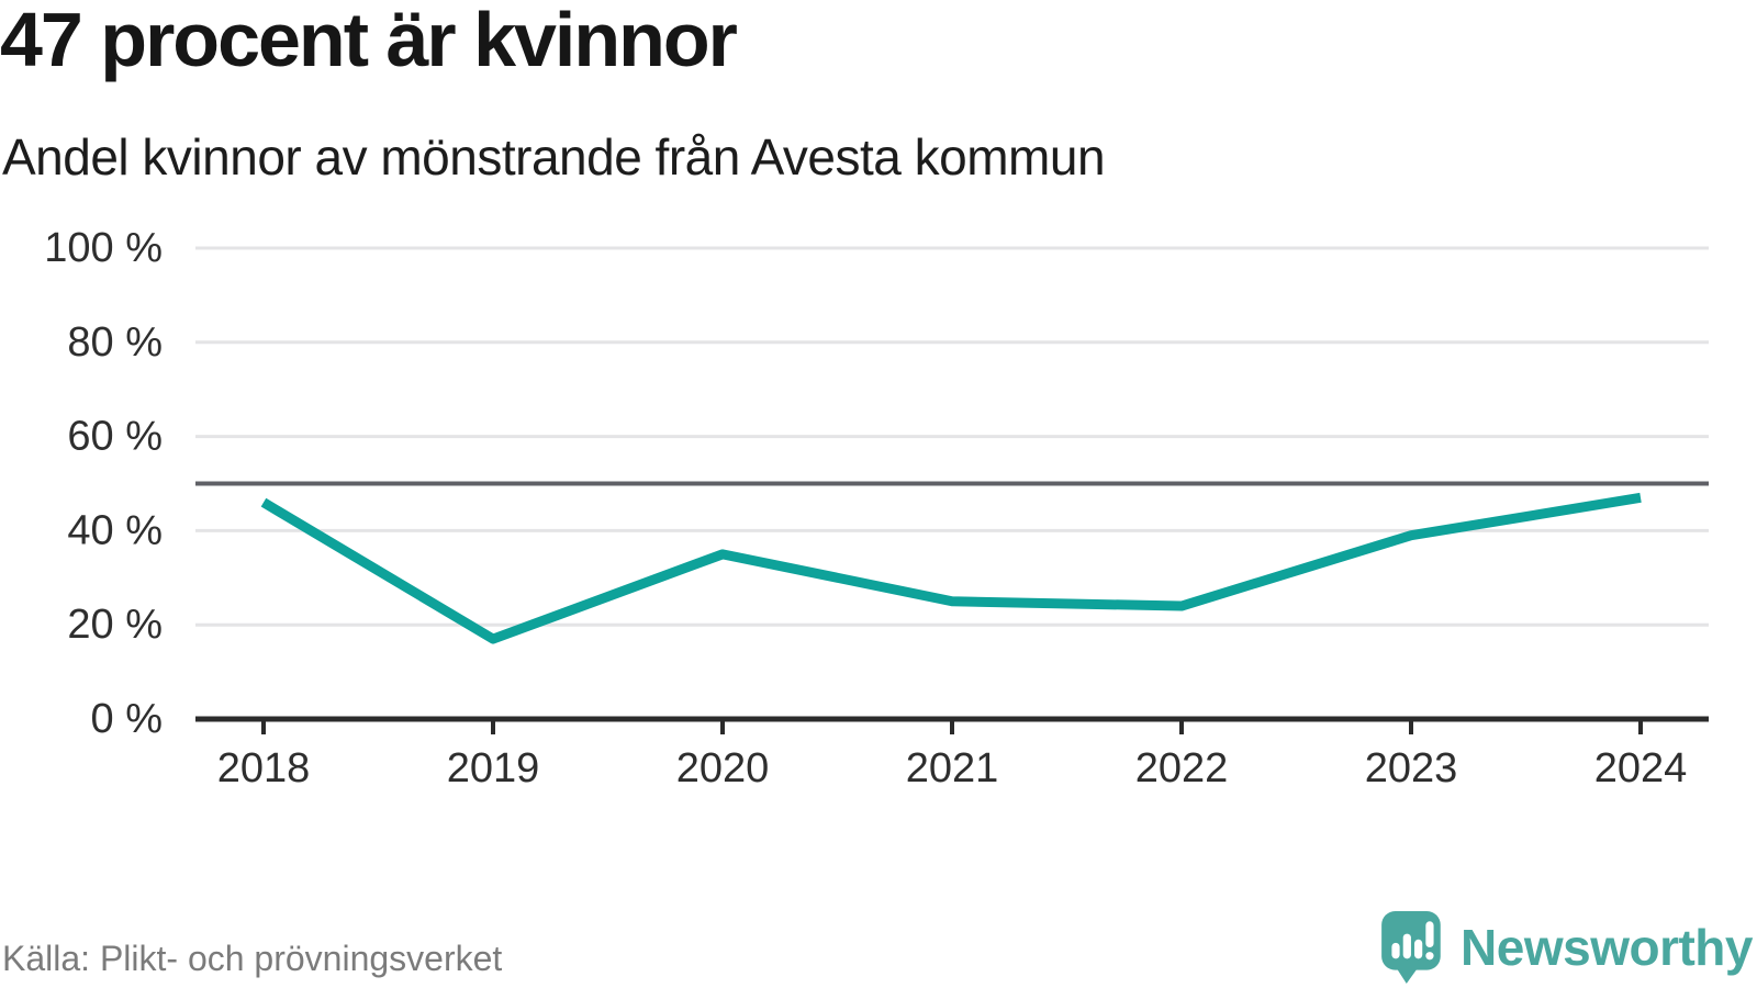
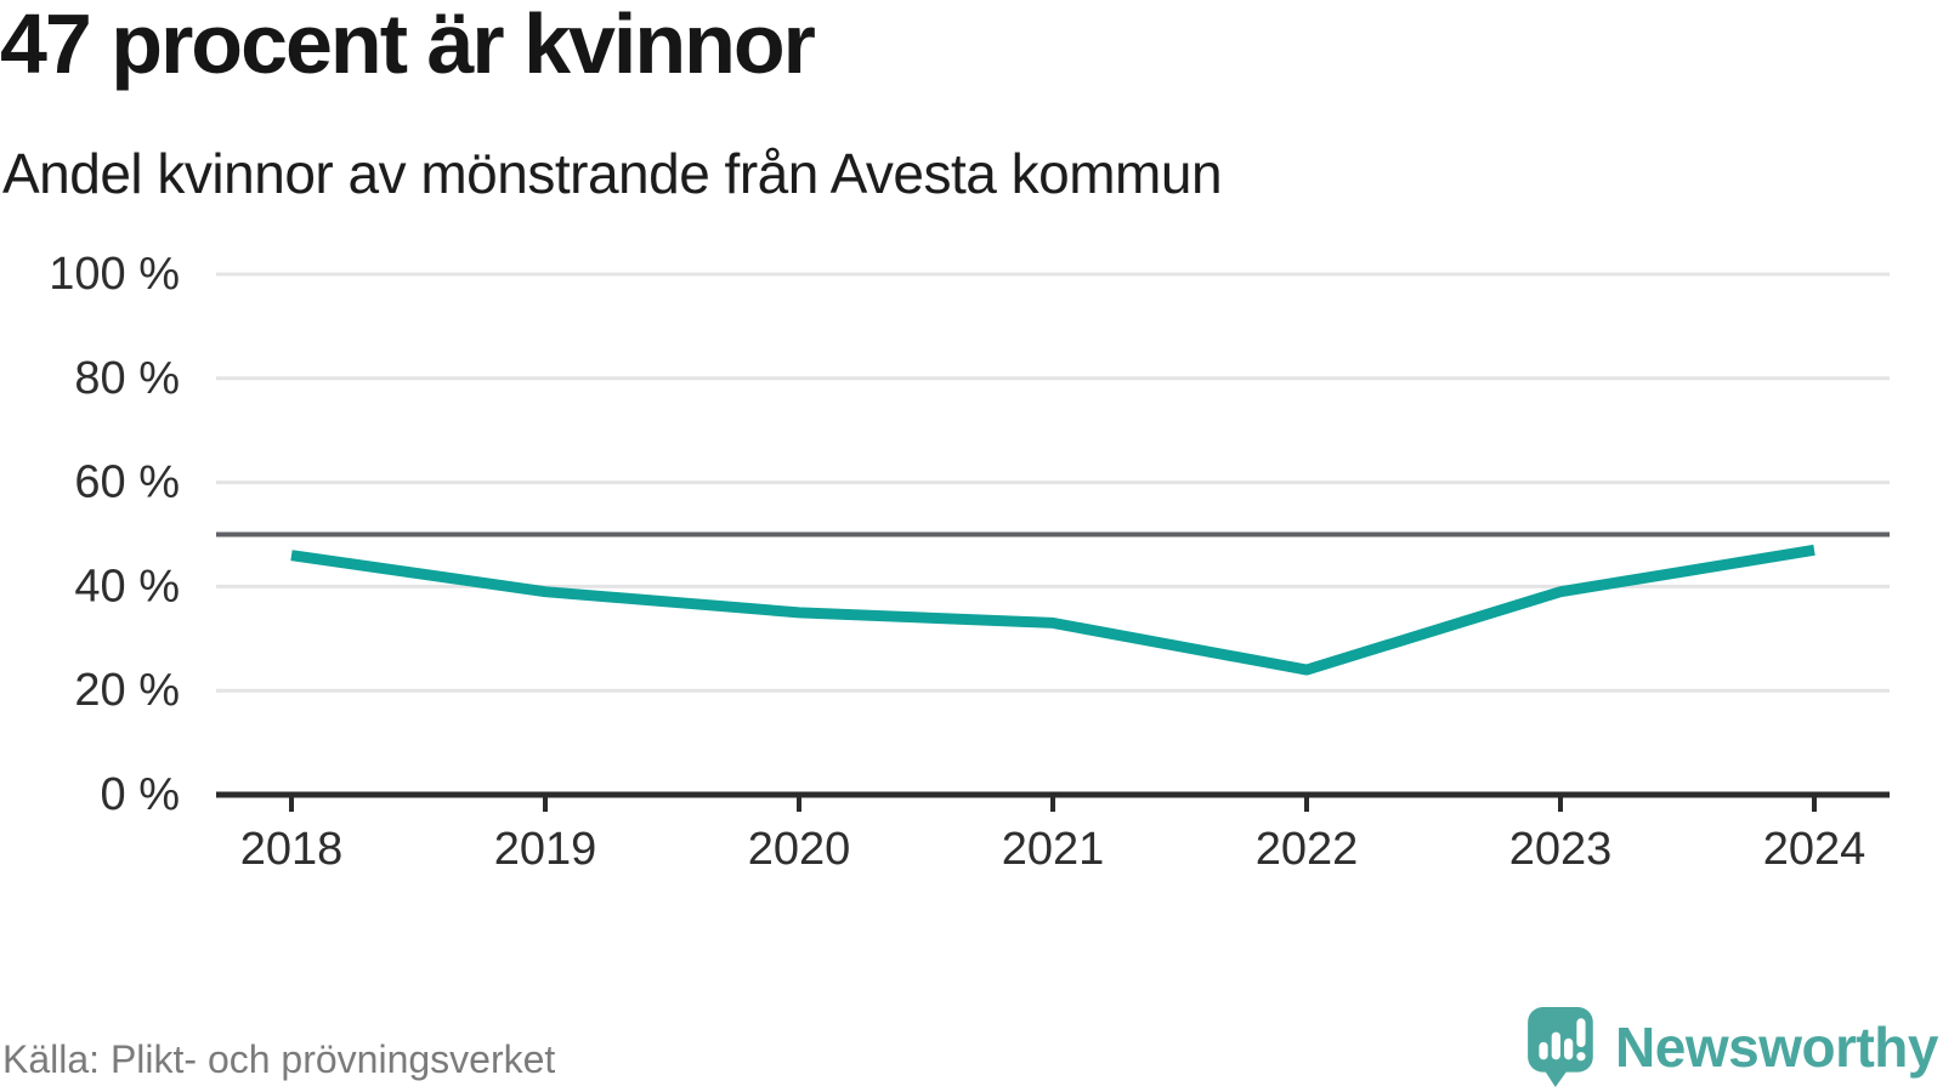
2019: 17% -> 39%
2021: 25% -> 33%
